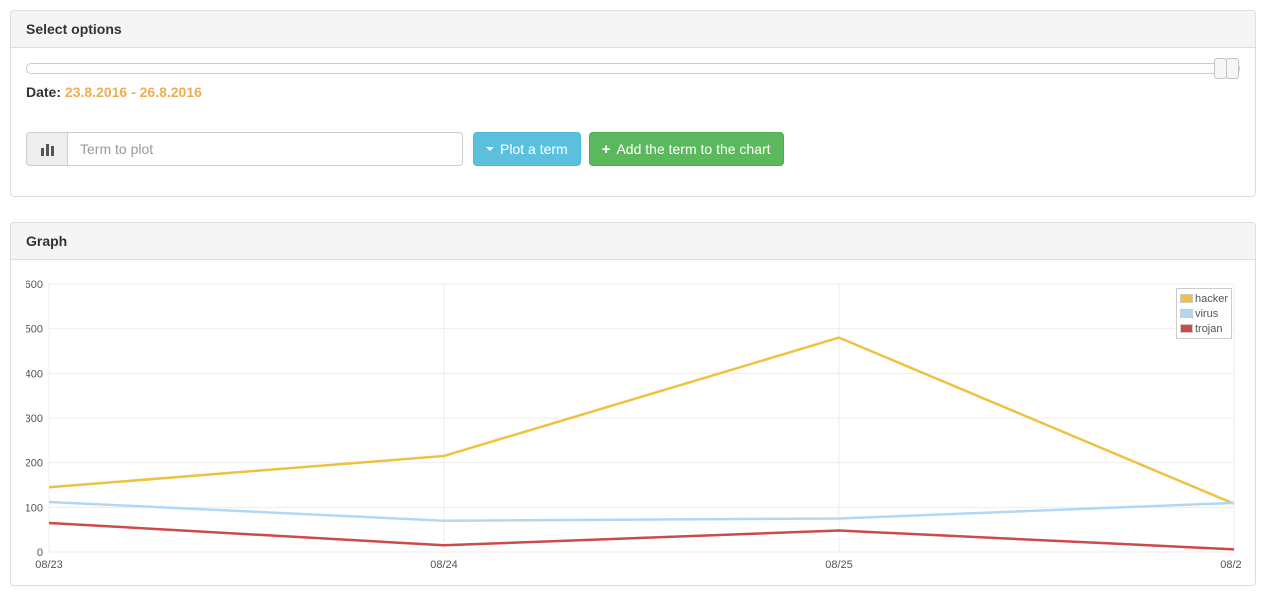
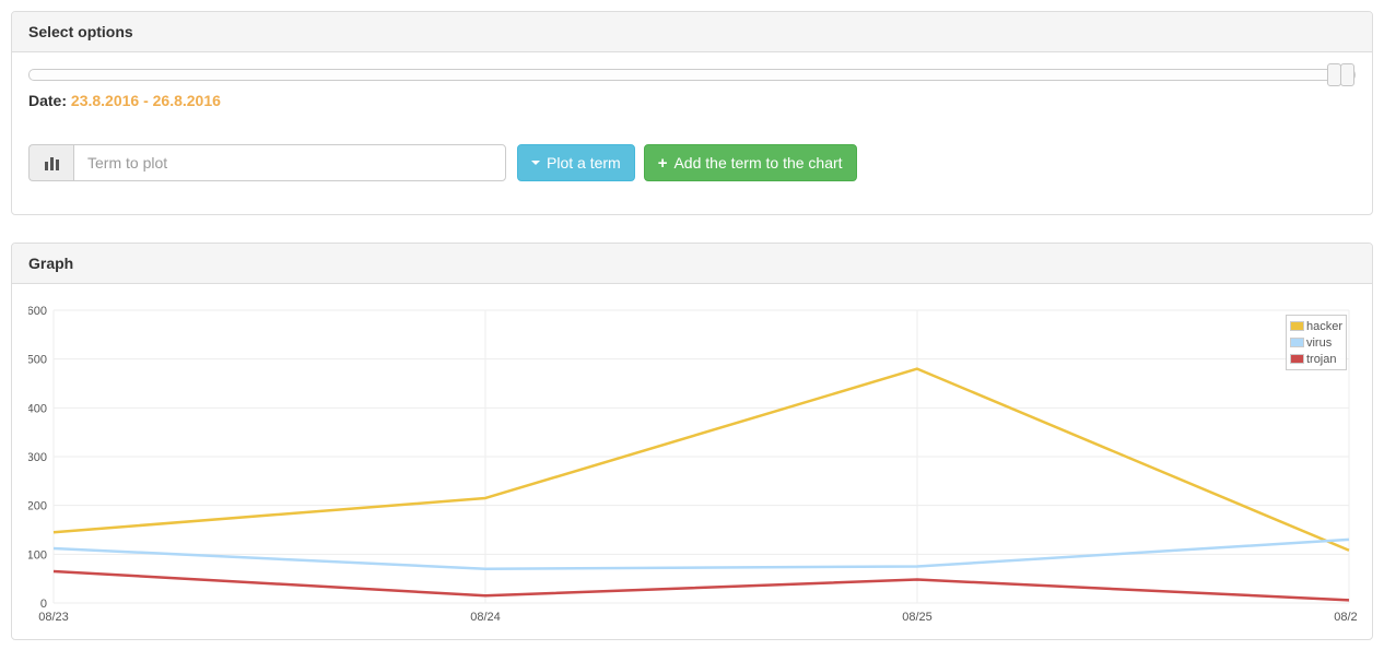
virus/08/26: 110 -> 130
